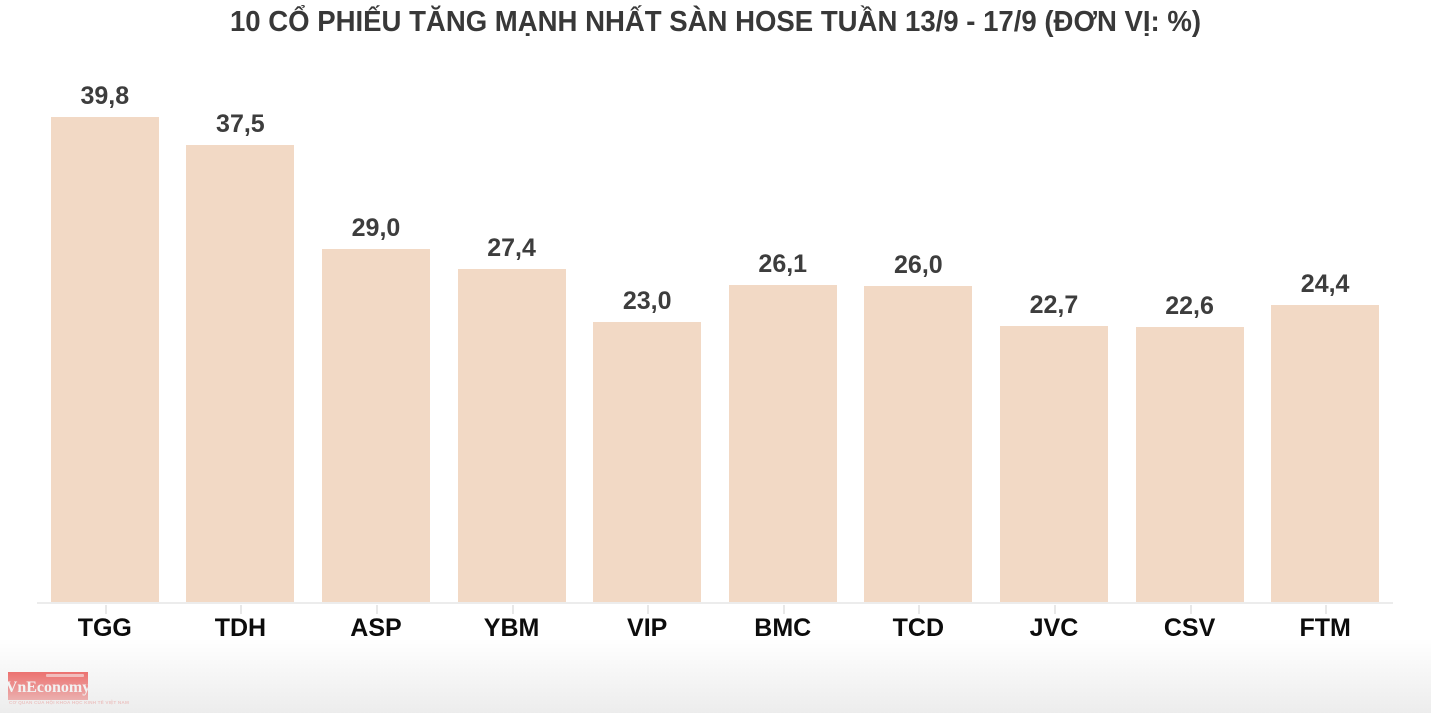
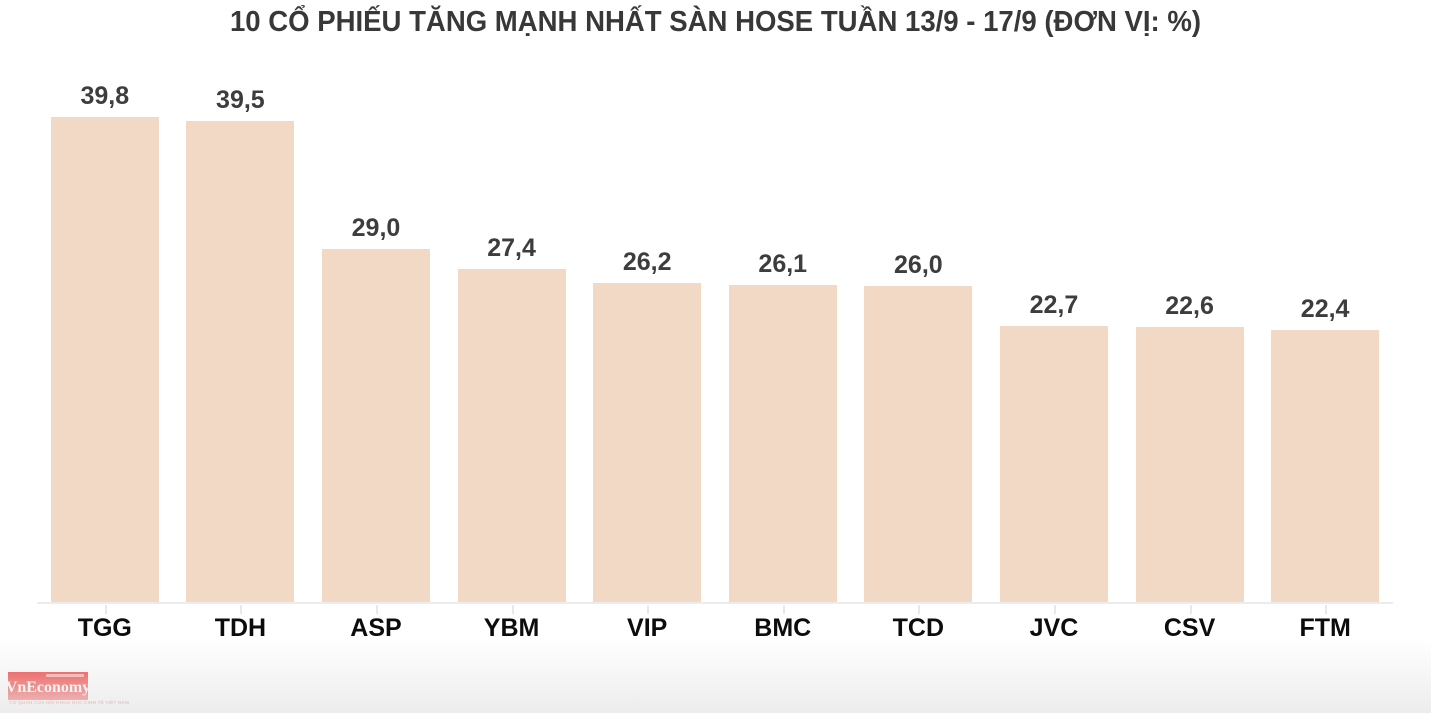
TDH: 37,5 -> 39,5
VIP: 23,0 -> 26,2
FTM: 24,4 -> 22,4
